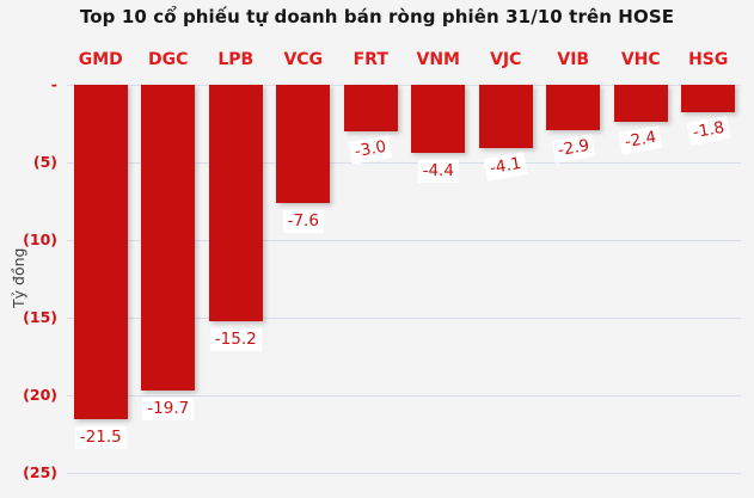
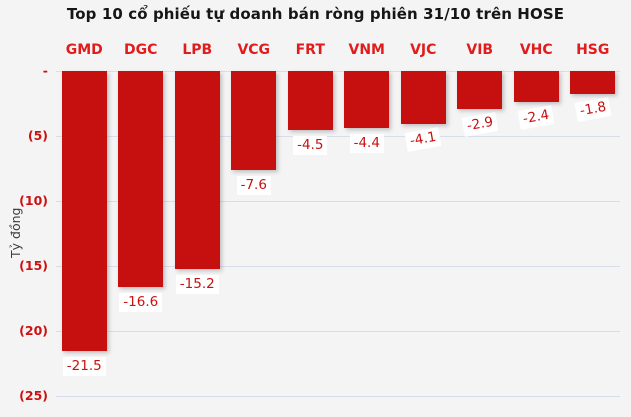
DGC: -19.7 -> -16.6
FRT: -3.0 -> -4.5
